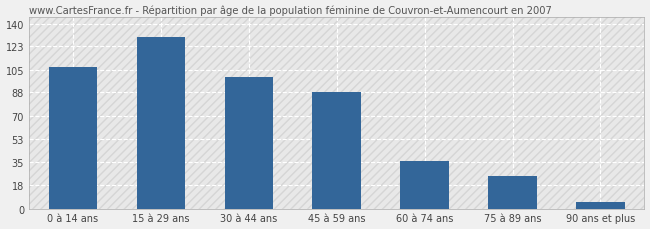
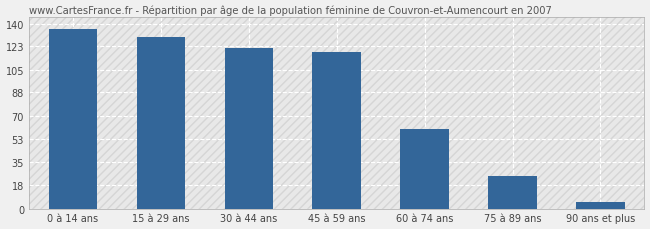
0 à 14 ans: 107 -> 136
30 à 44 ans: 100 -> 122
45 à 59 ans: 88 -> 119
60 à 74 ans: 36 -> 60
